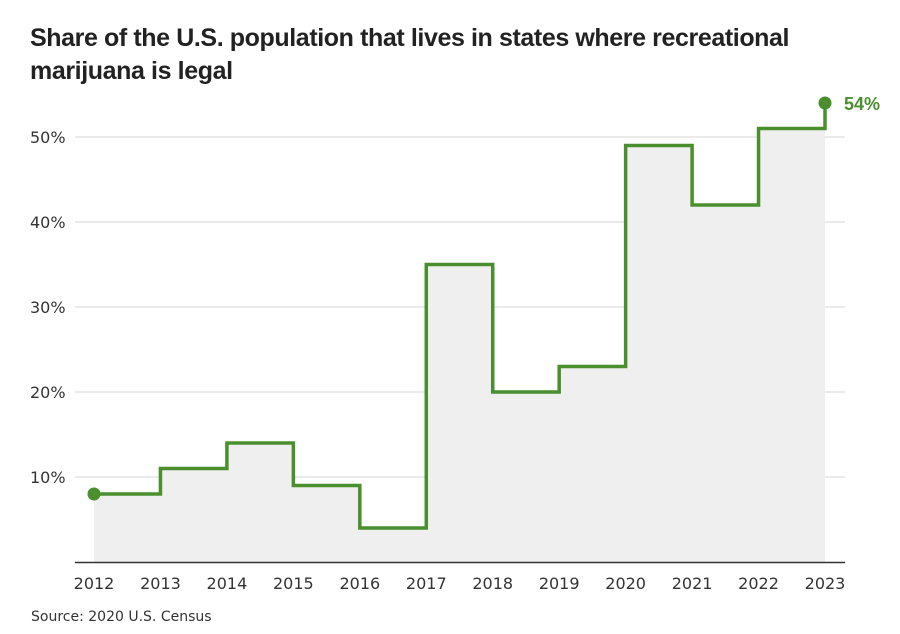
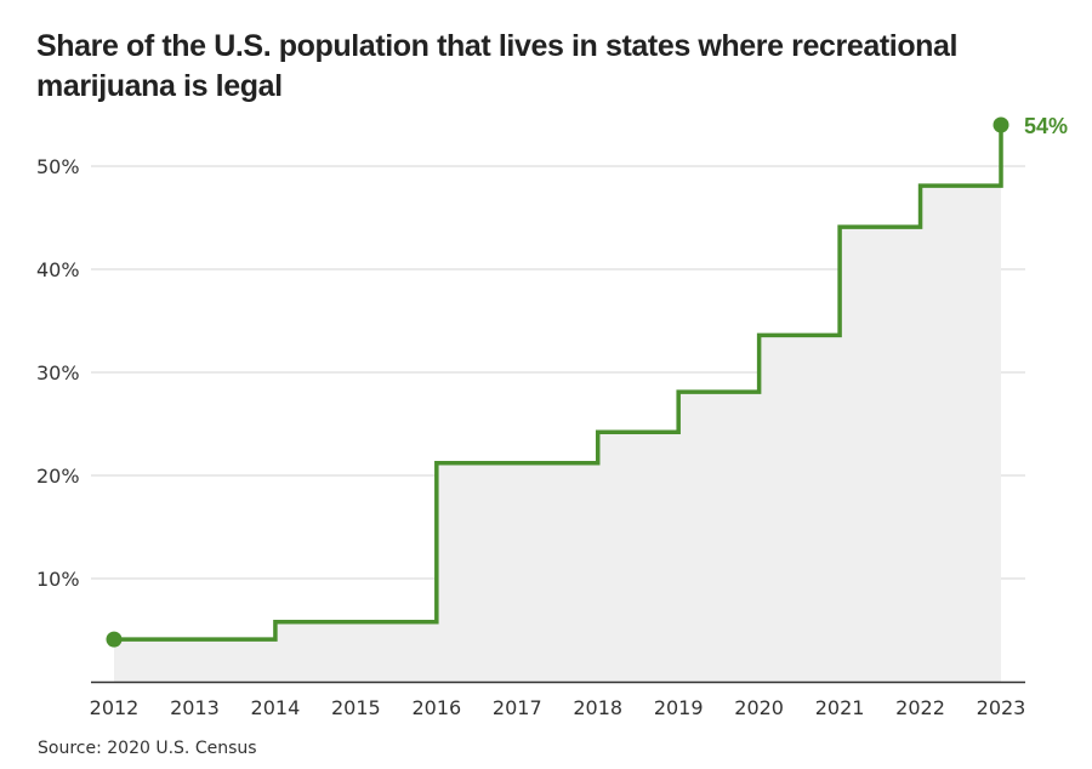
2012: 8% -> 4%
2013: 11% -> 4%
2014: 14% -> 6%
2015: 9% -> 6%
2016: 4% -> 21%
2017: 35% -> 21%
2018: 20% -> 24%
2019: 23% -> 28%
2020: 49% -> 34%
2021: 42% -> 44%
2022: 51% -> 48%
